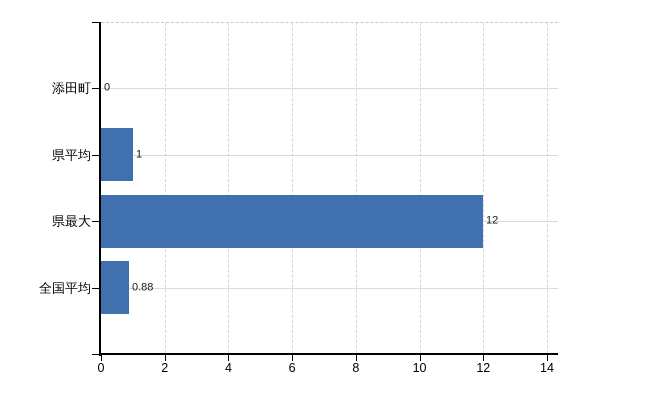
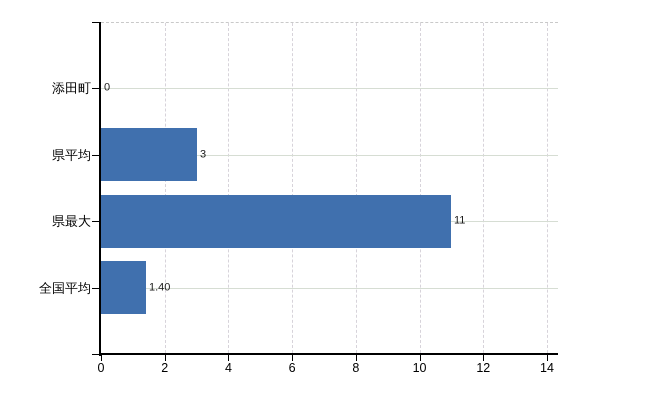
県平均: 1 -> 3
県最大: 12 -> 11
全国平均: 0.88 -> 1.40
